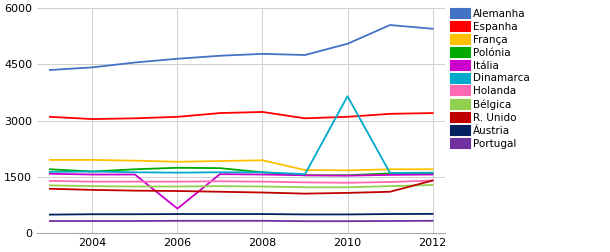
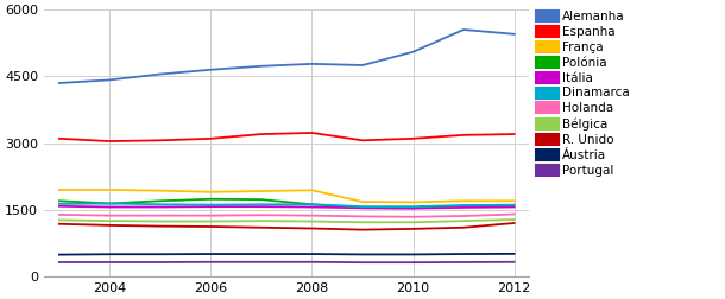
Itália/2006: 650 -> 1570
Dinamarca/2010: 3650 -> 1570
R. Unido/2012: 1400 -> 1200
